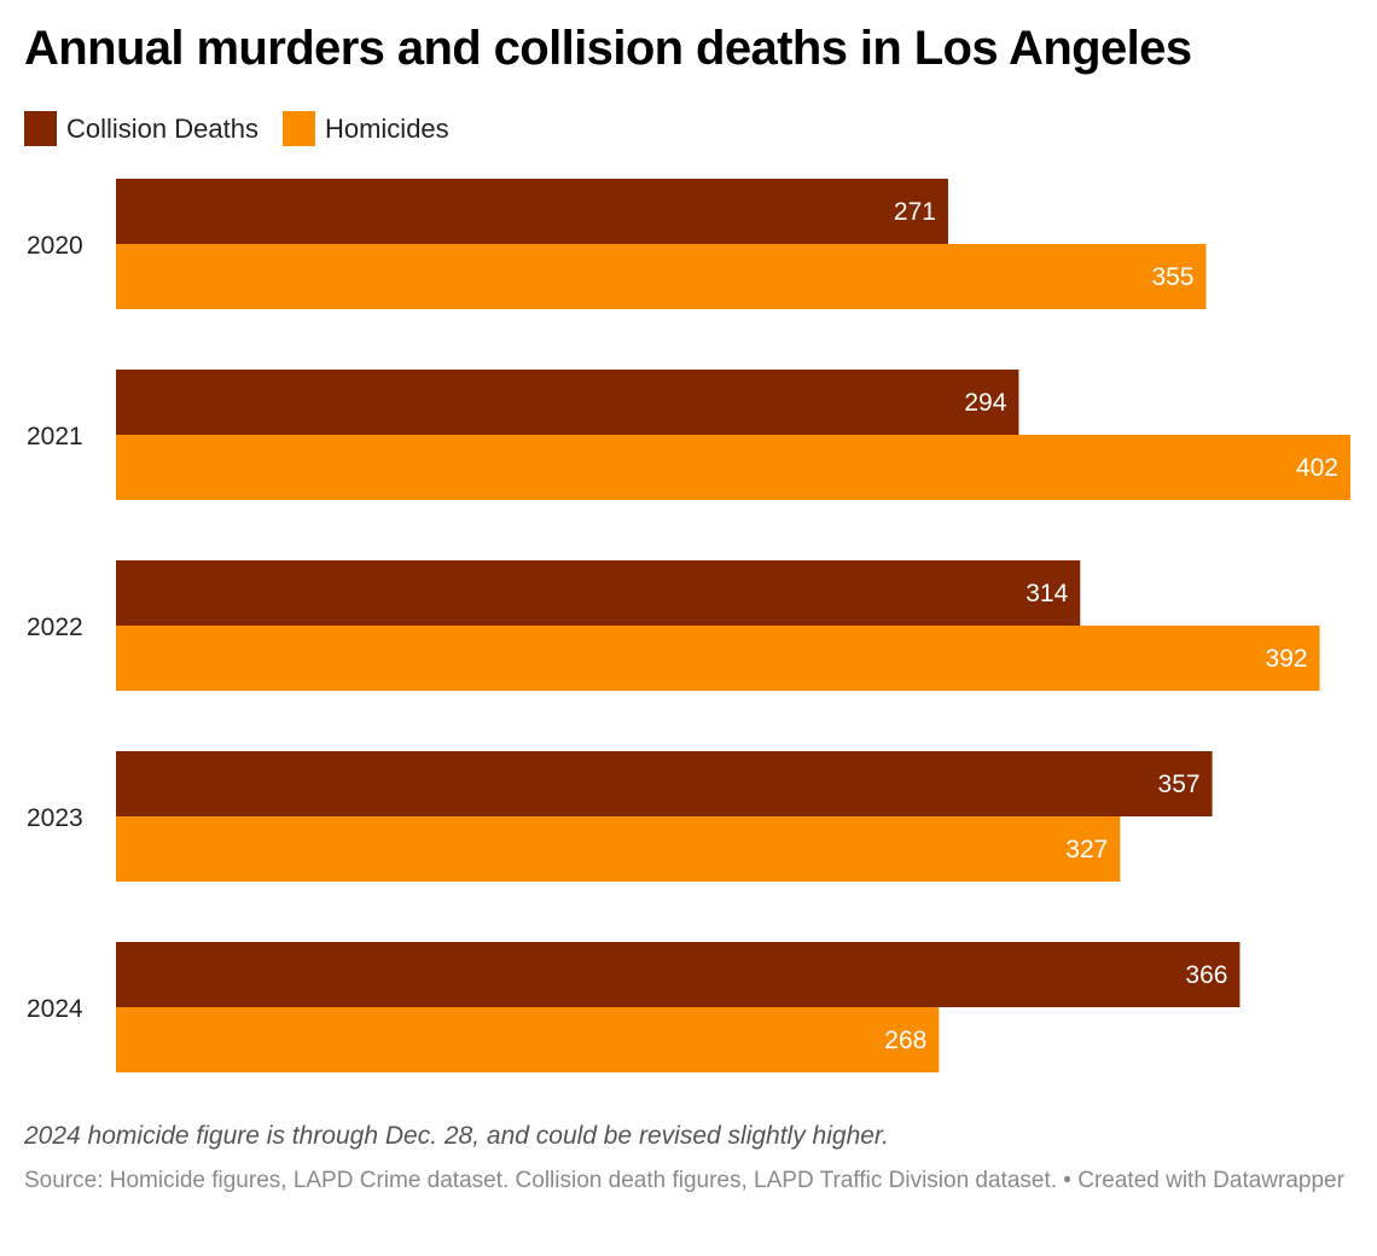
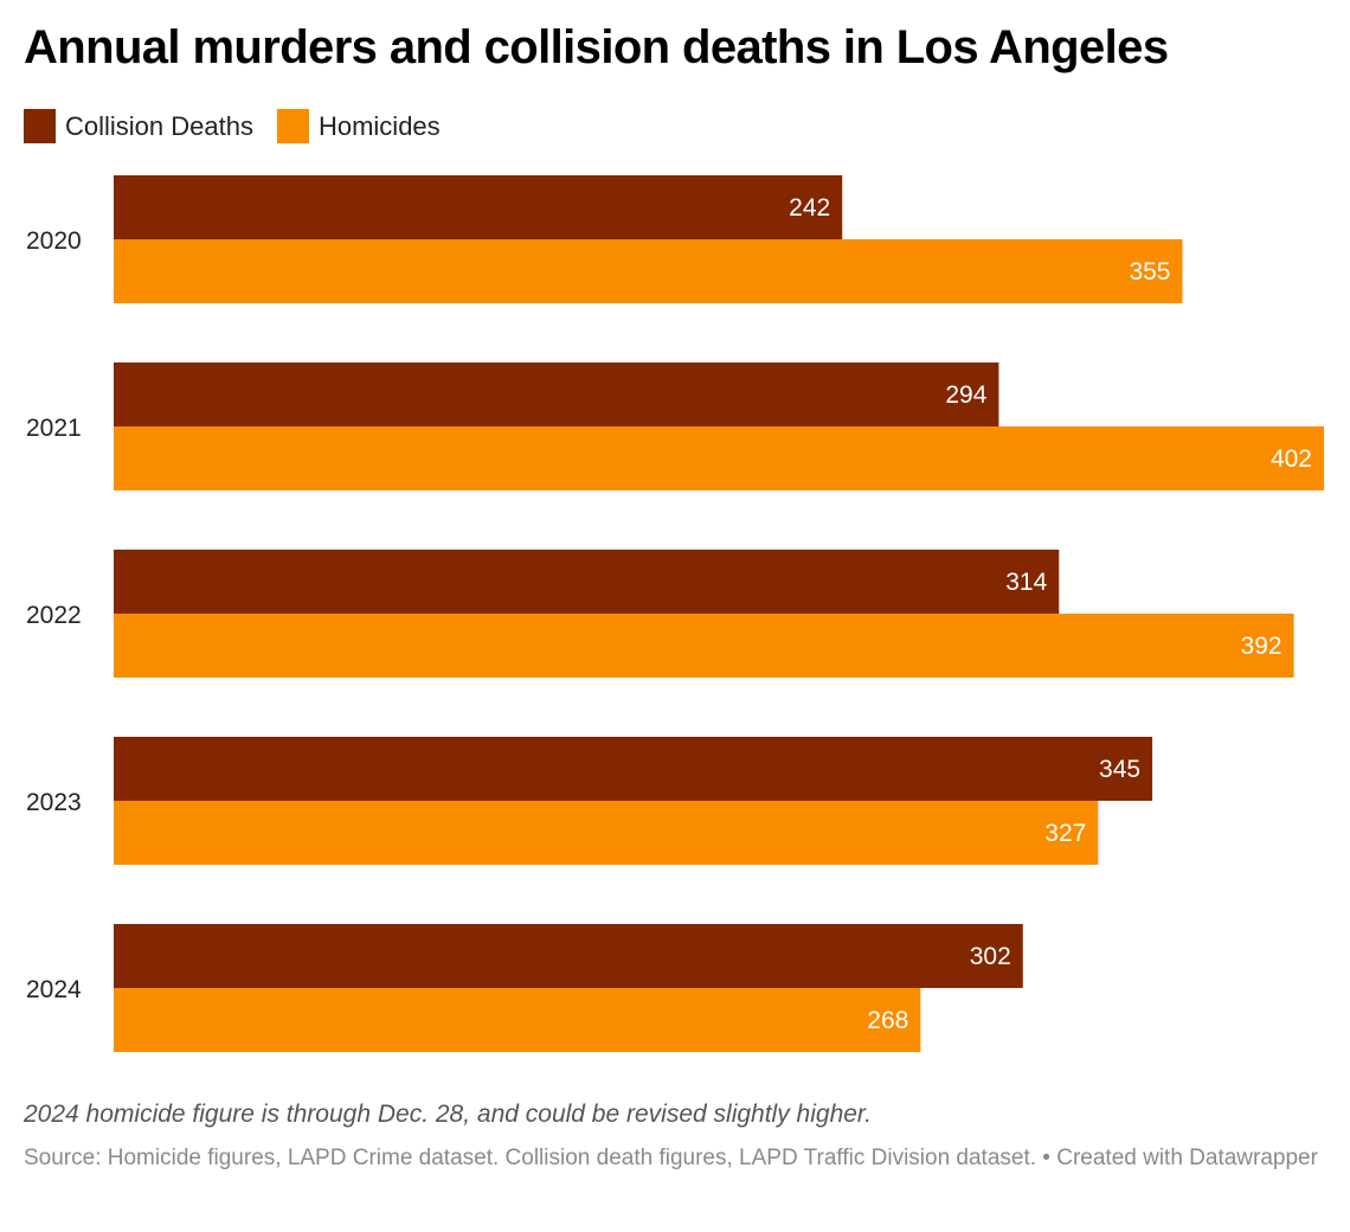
Collision Deaths/2020: 271 -> 242
Collision Deaths/2023: 357 -> 345
Collision Deaths/2024: 366 -> 302
